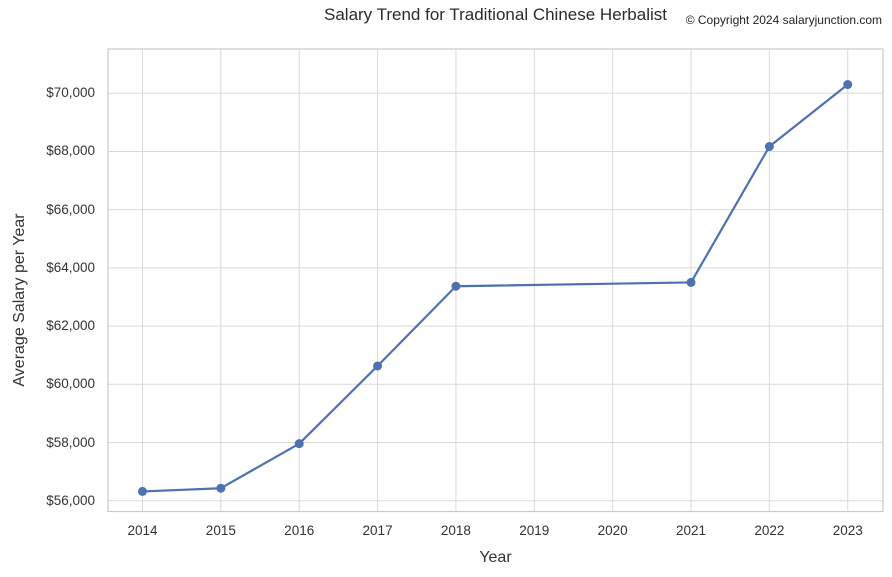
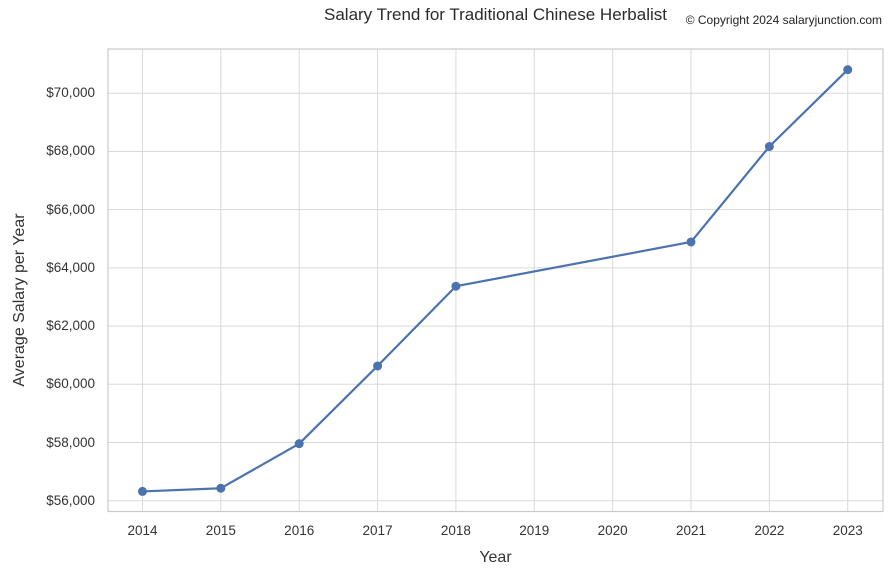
2021: $63500 -> $64900
2023: $70300 -> $70800
